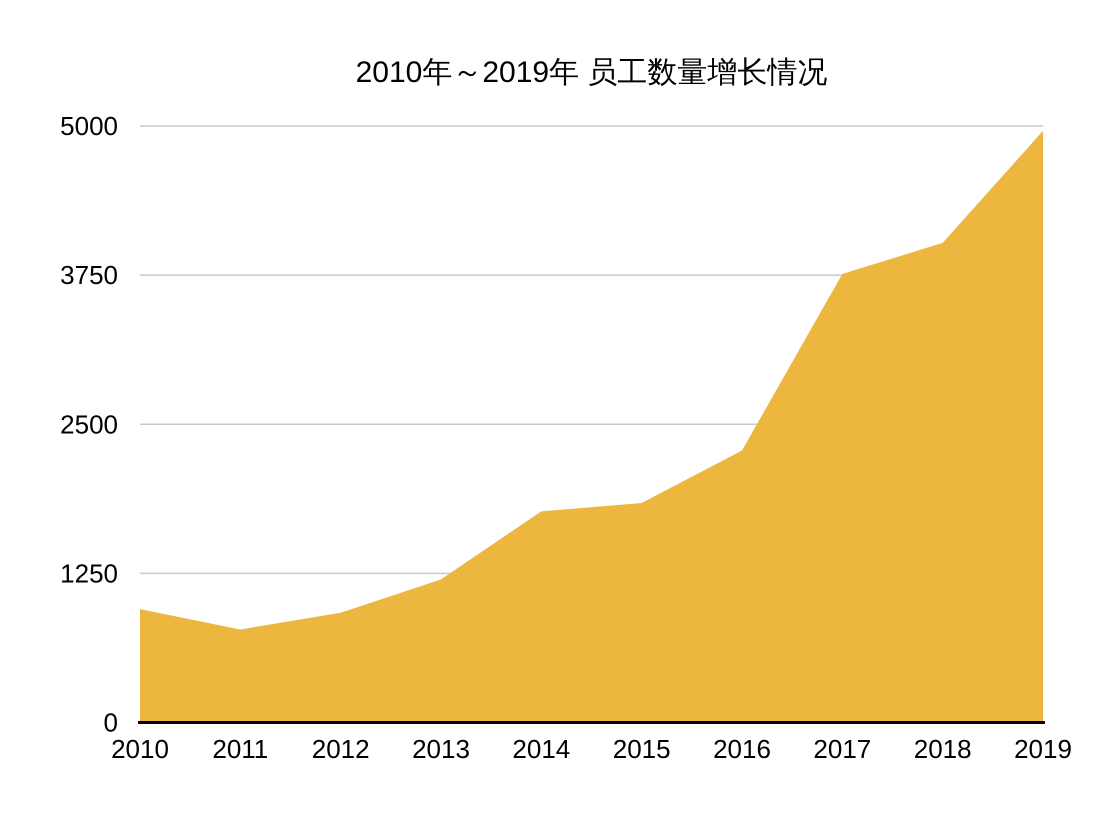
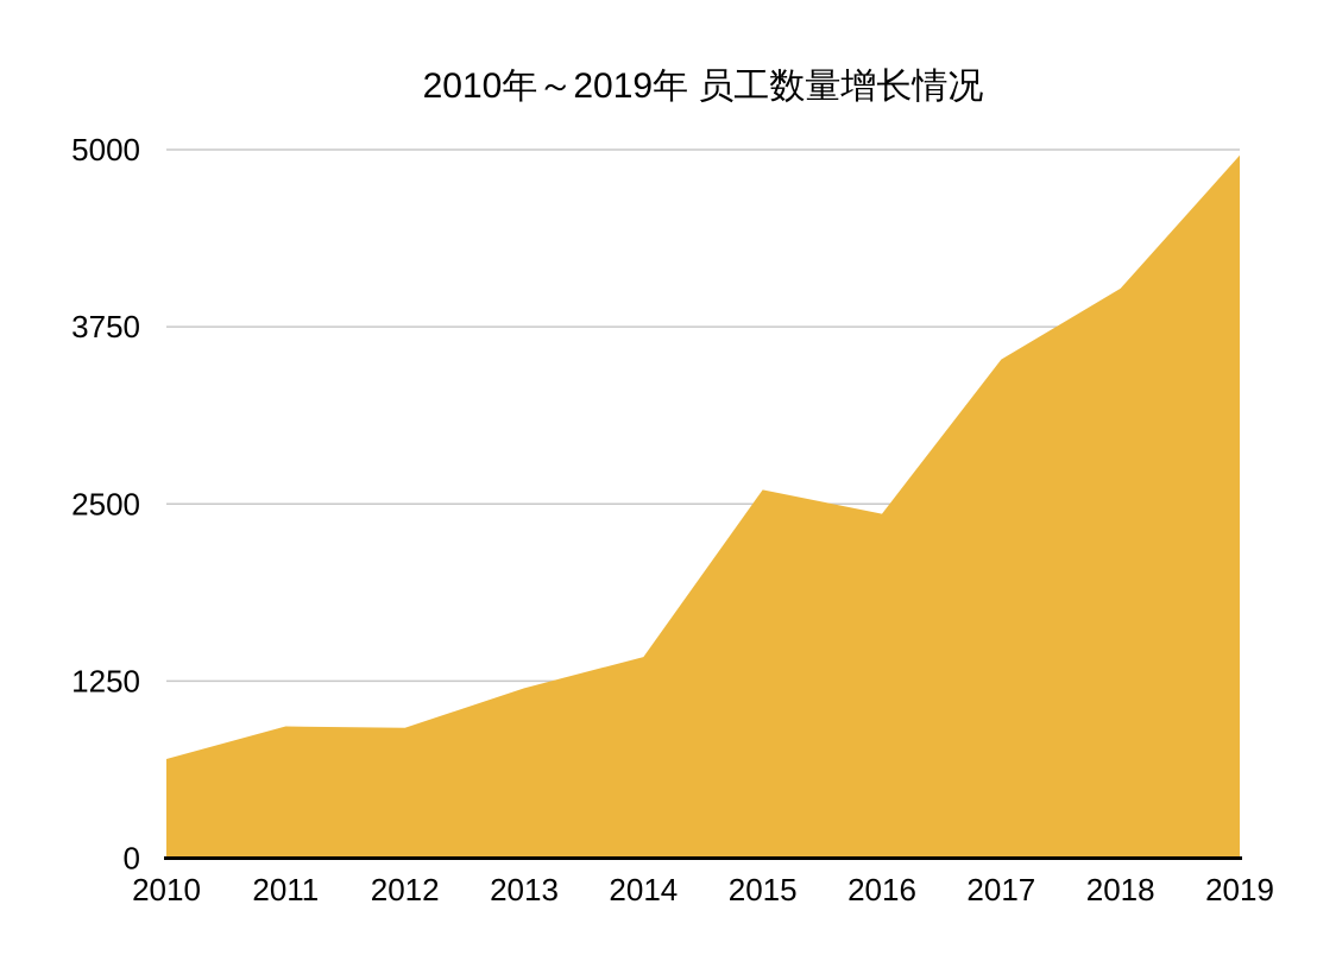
2010: 950 -> 700
2011: 780 -> 930
2014: 1770 -> 1420
2015: 1840 -> 2600
2016: 2280 -> 2430
2017: 3760 -> 3520
